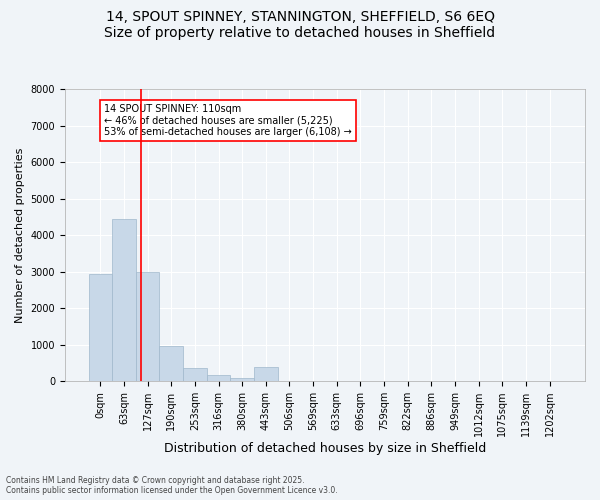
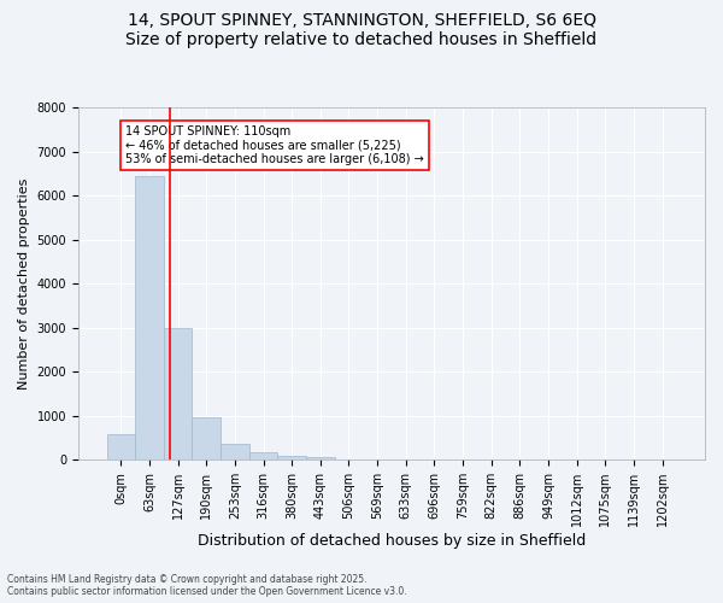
0sqm: 2950 -> 570
63sqm: 4450 -> 6450
443sqm: 400 -> 60
